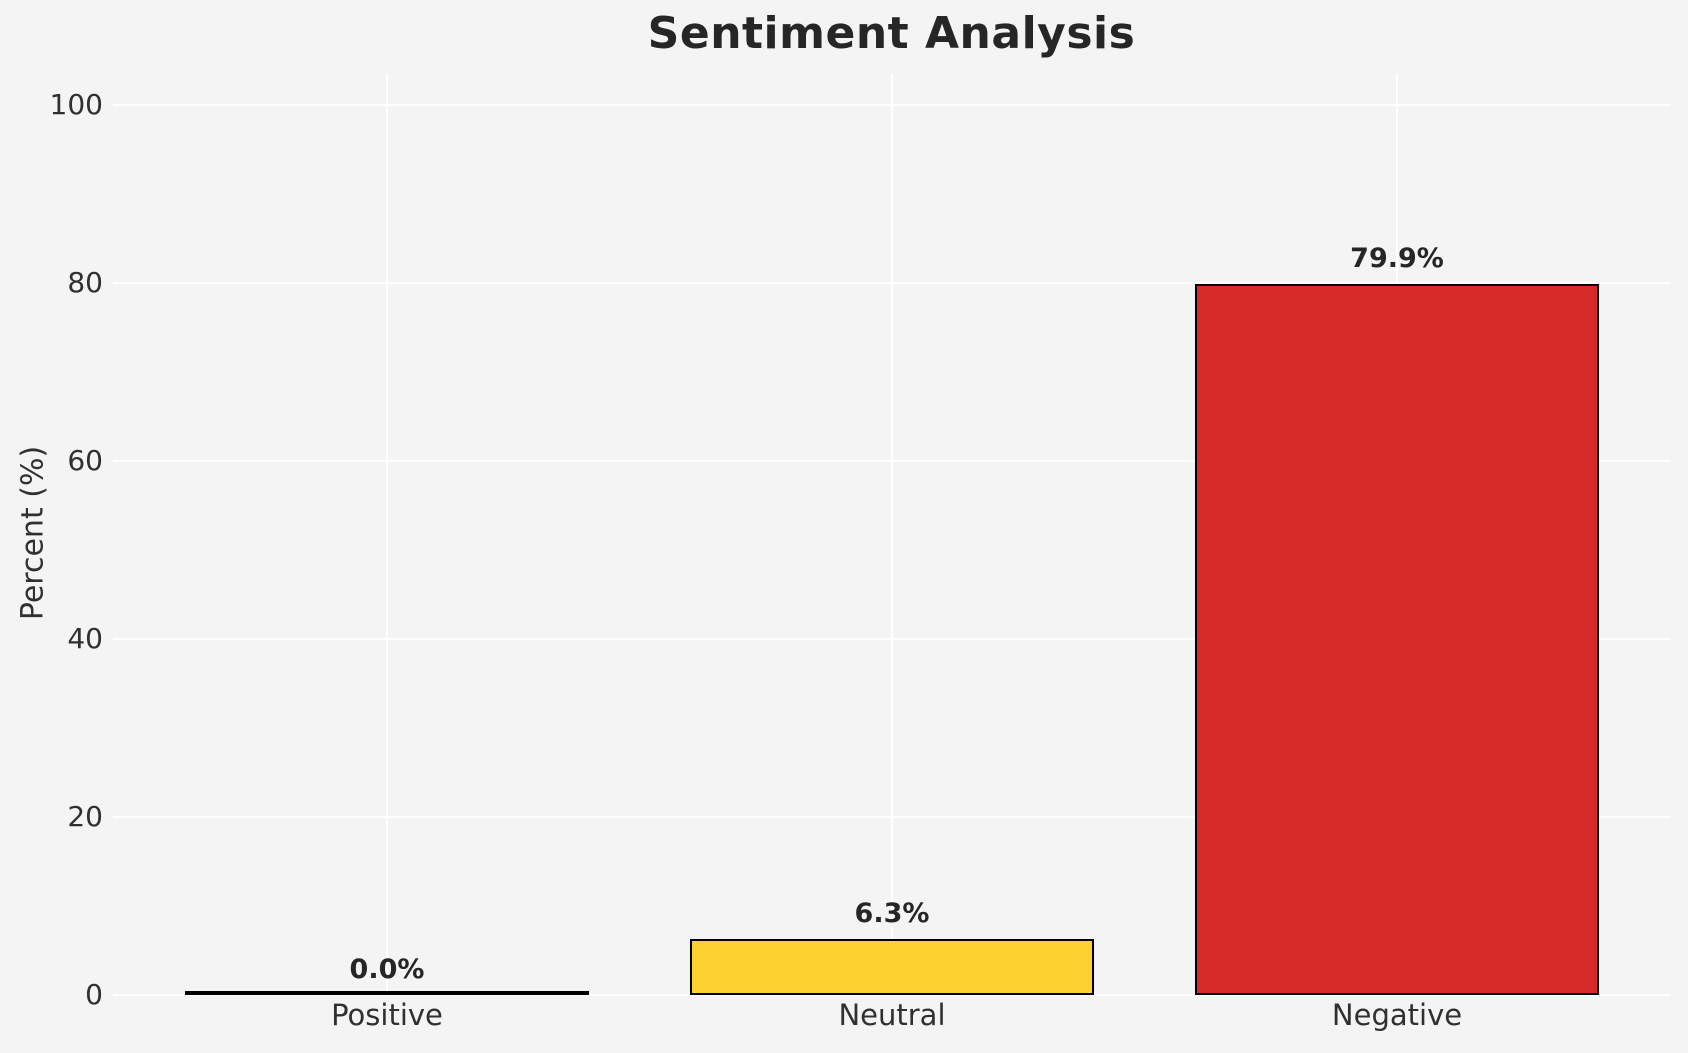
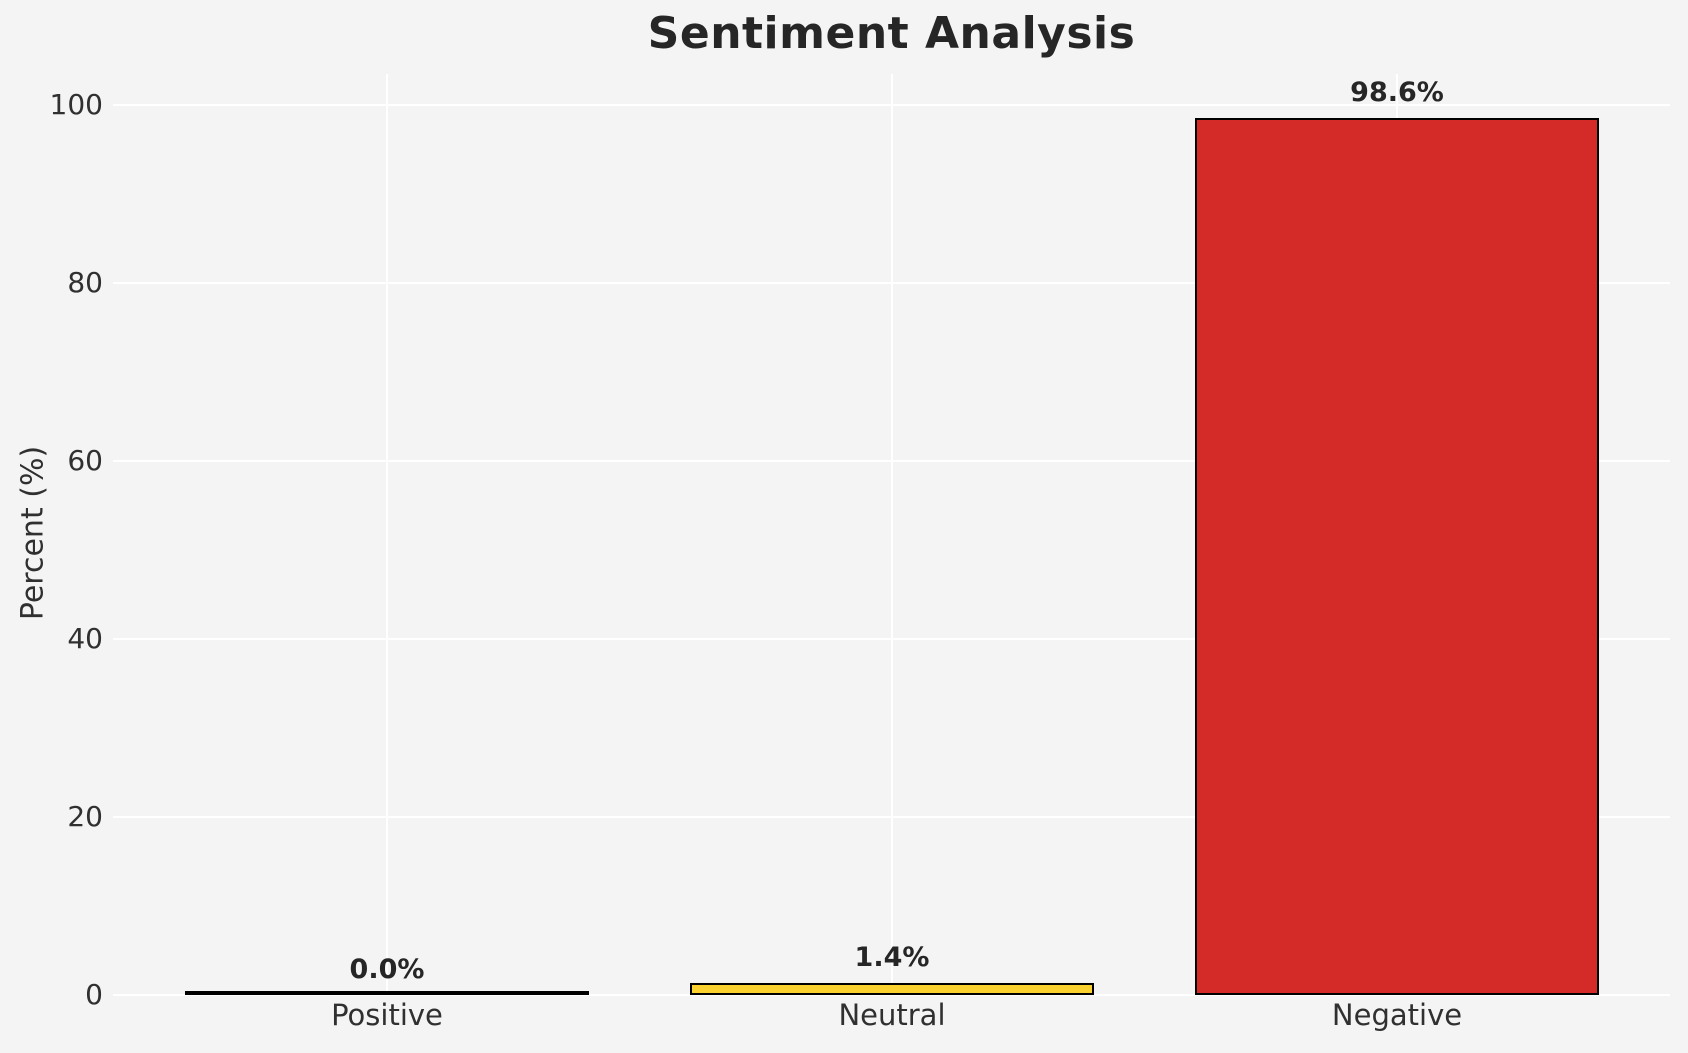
Neutral: 6.3% -> 1.4%
Negative: 79.9% -> 98.6%
